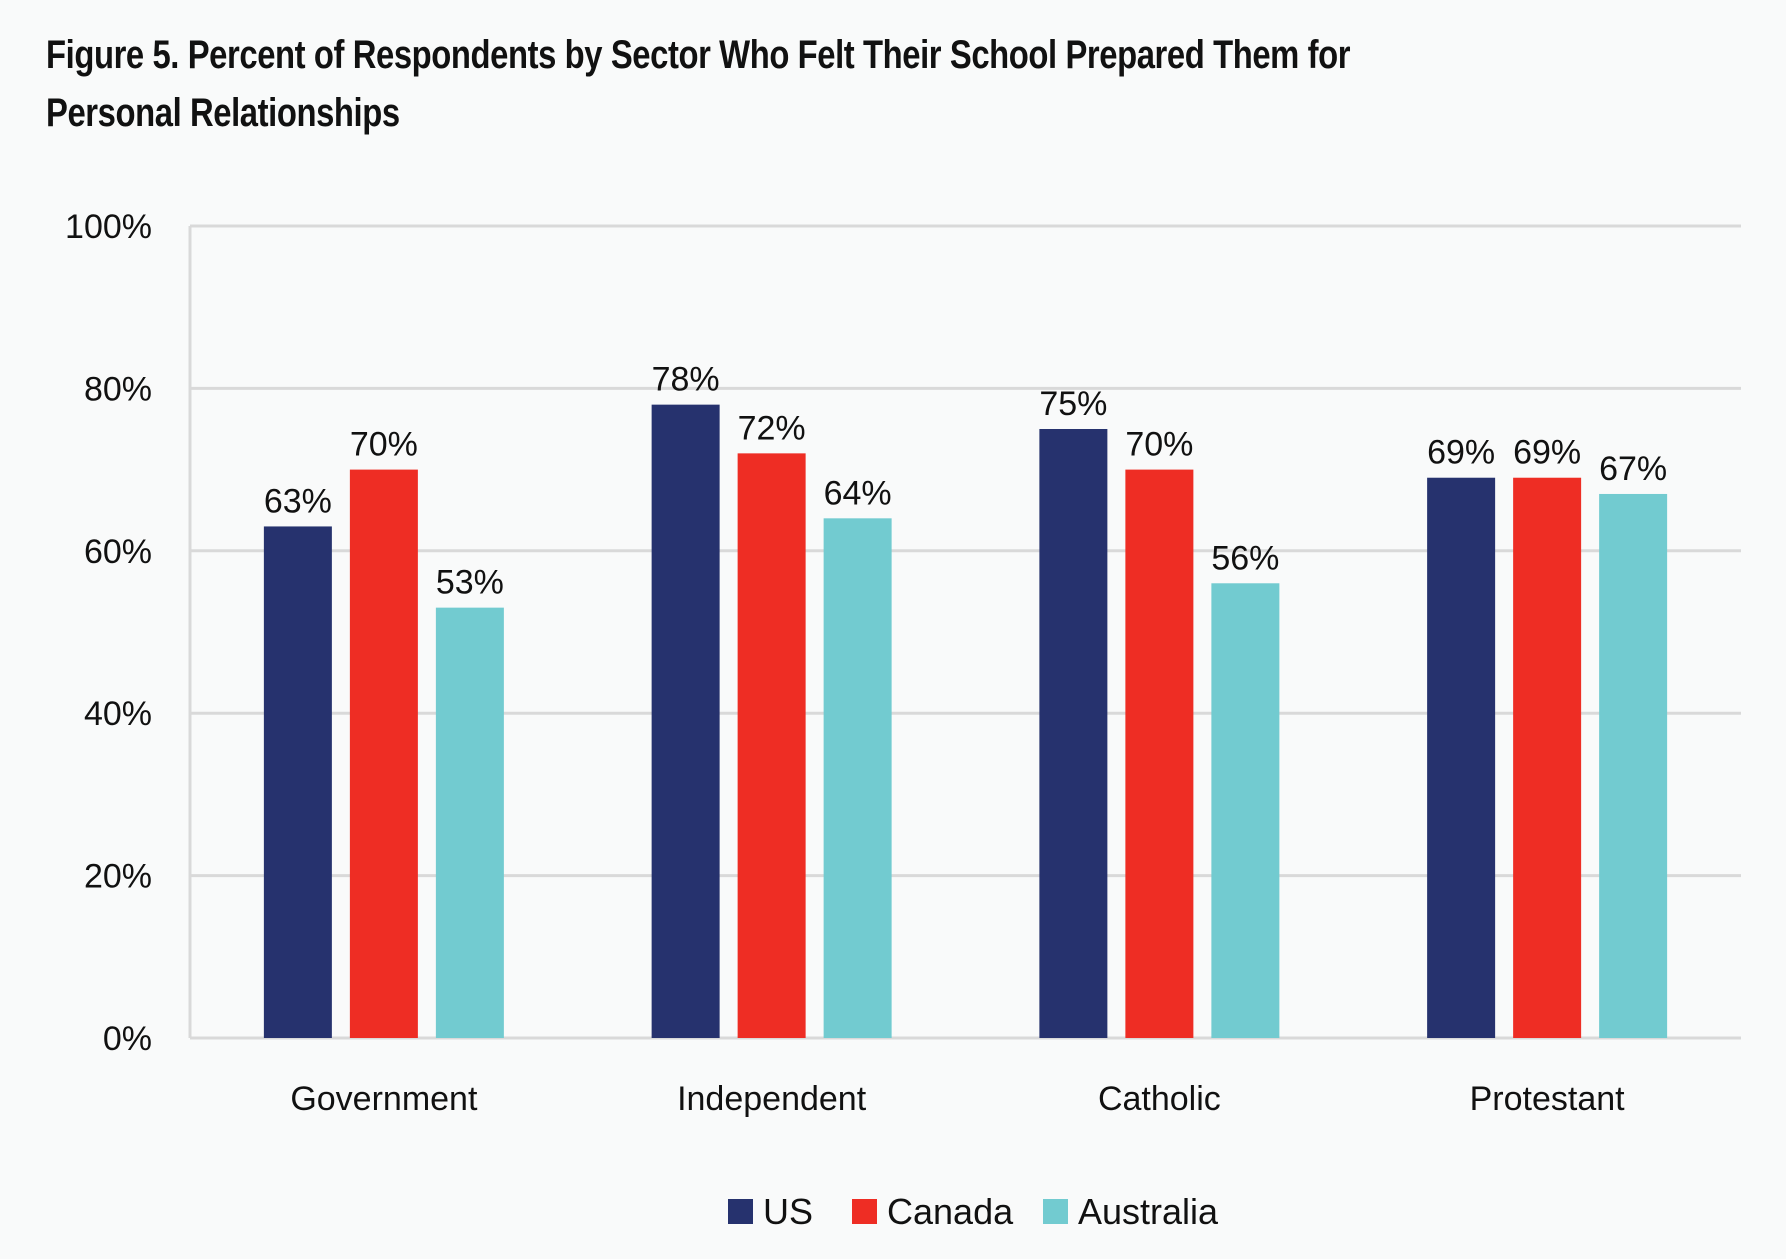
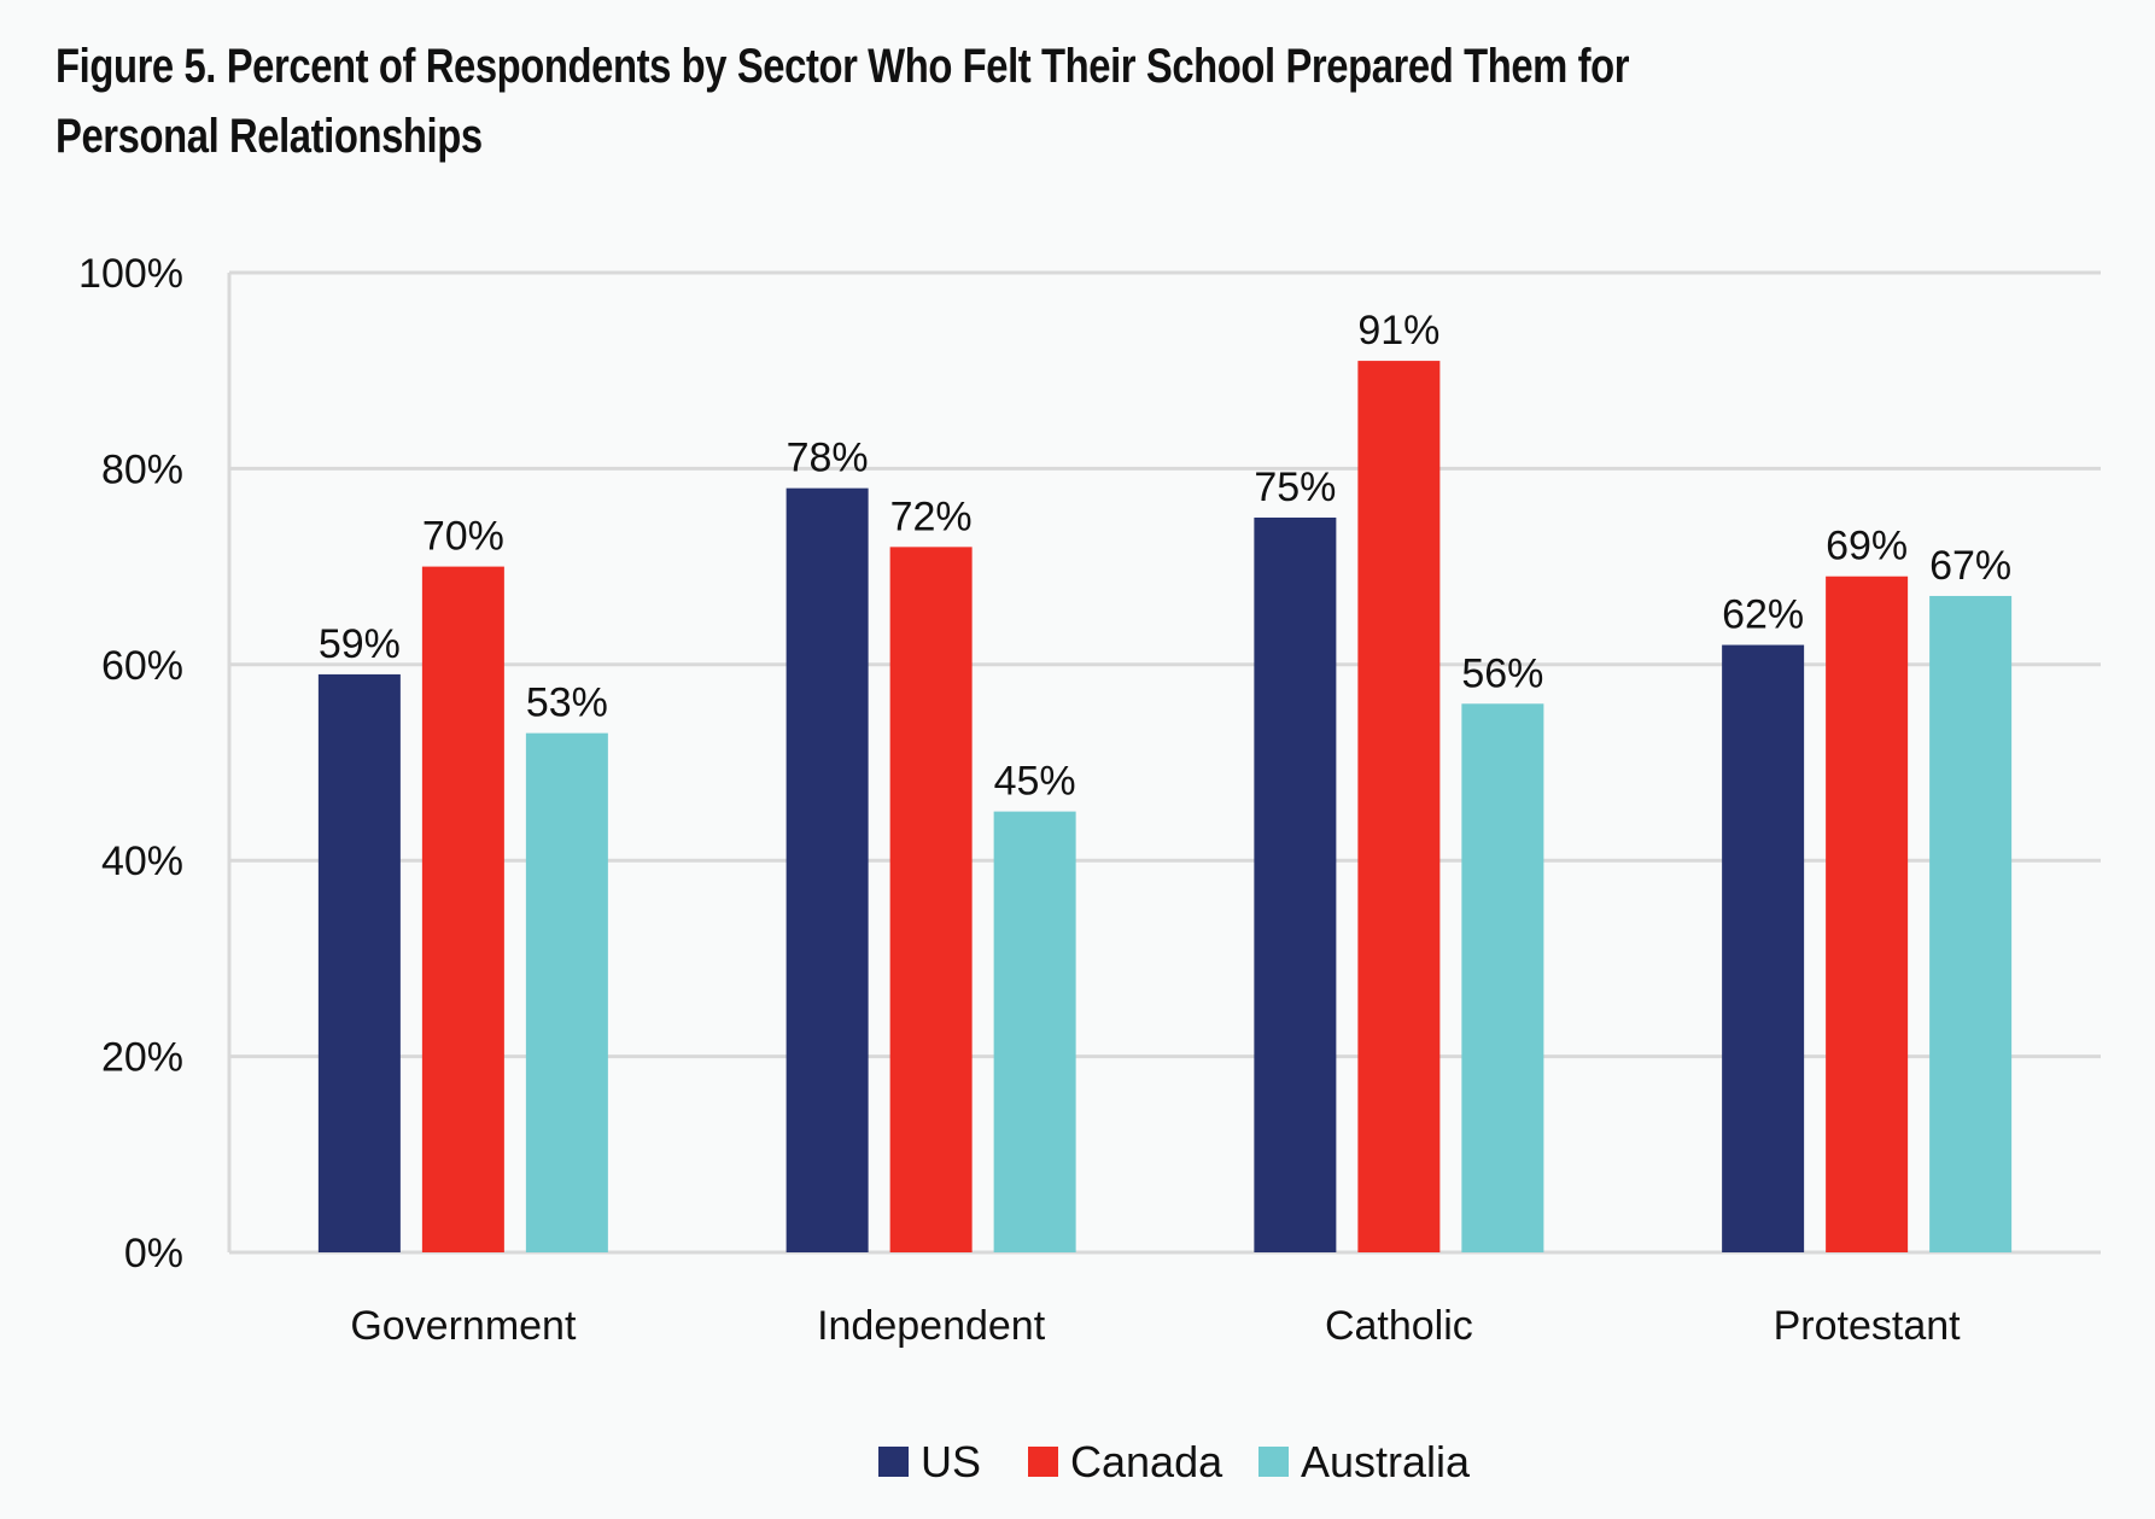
US/Government: 63% -> 59%
Australia/Independent: 64% -> 45%
Canada/Catholic: 70% -> 91%
US/Protestant: 69% -> 62%
